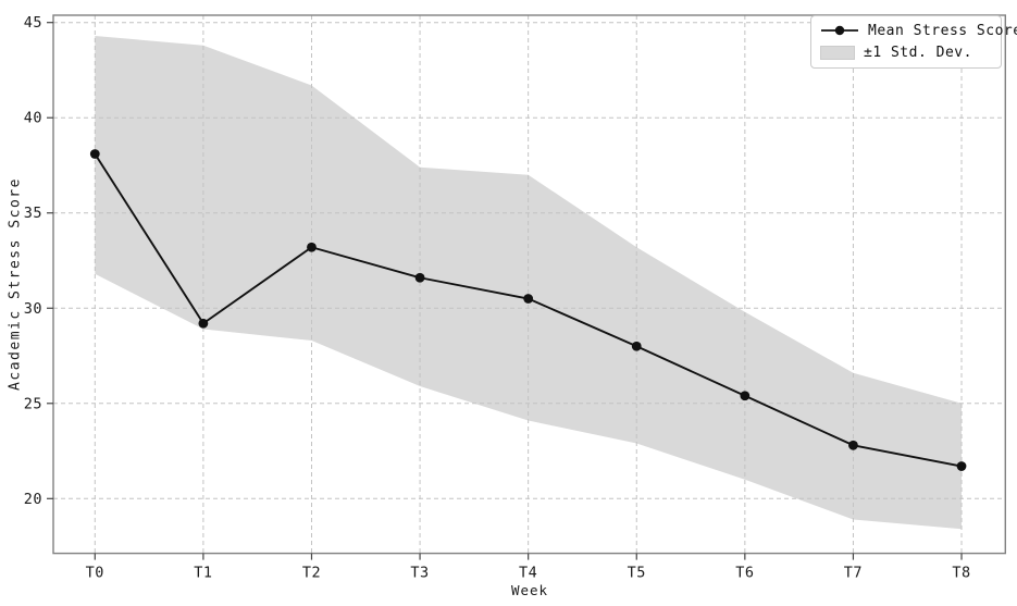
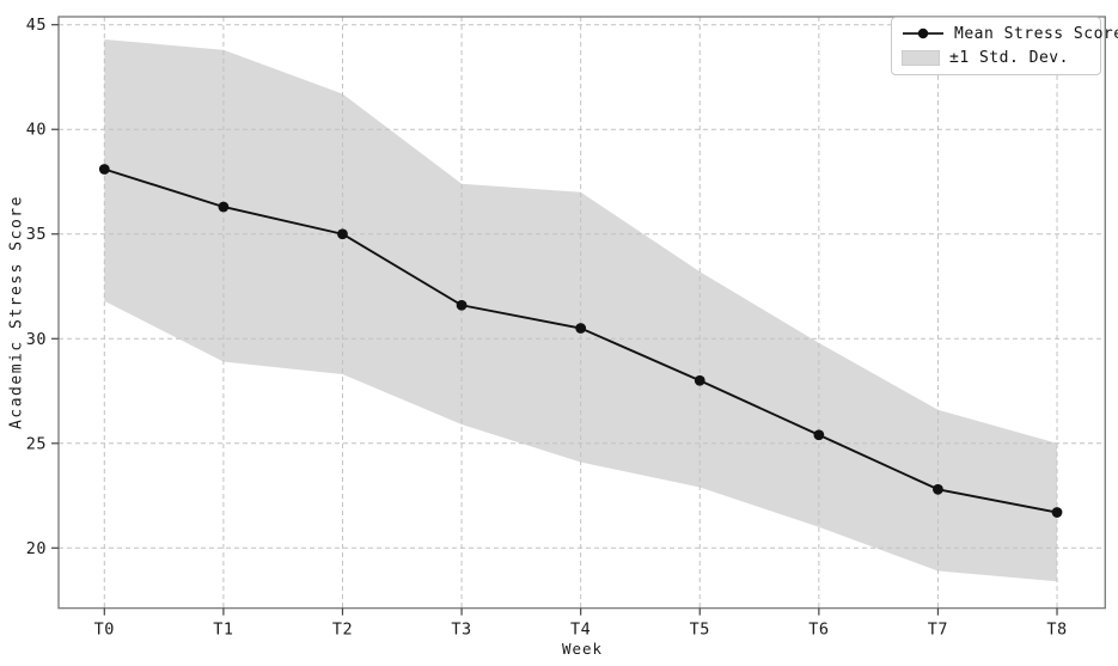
T1: 29.2 -> 36.3
T2: 33.2 -> 35.0
